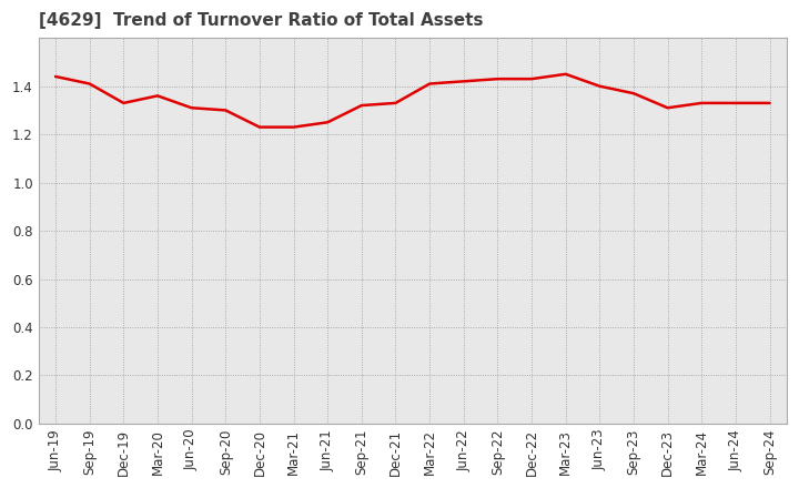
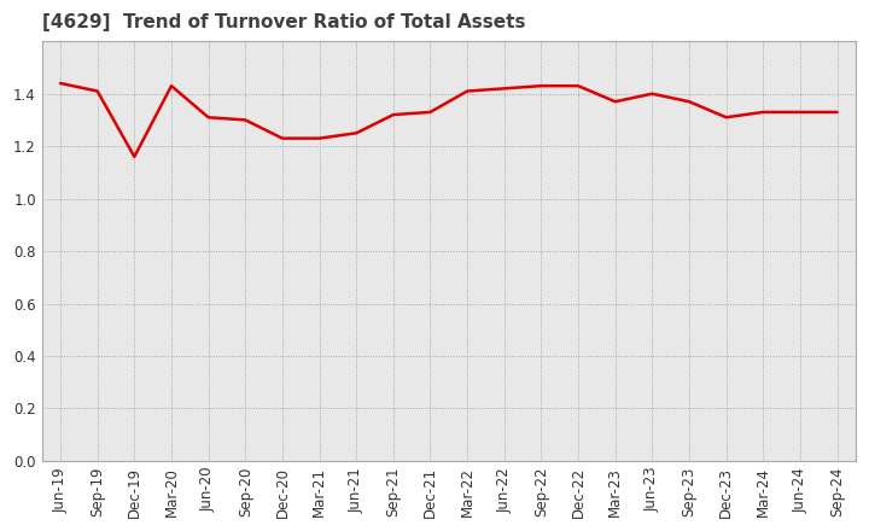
Dec-19: 1.33 -> 1.16
Mar-20: 1.36 -> 1.43
Mar-23: 1.45 -> 1.37
